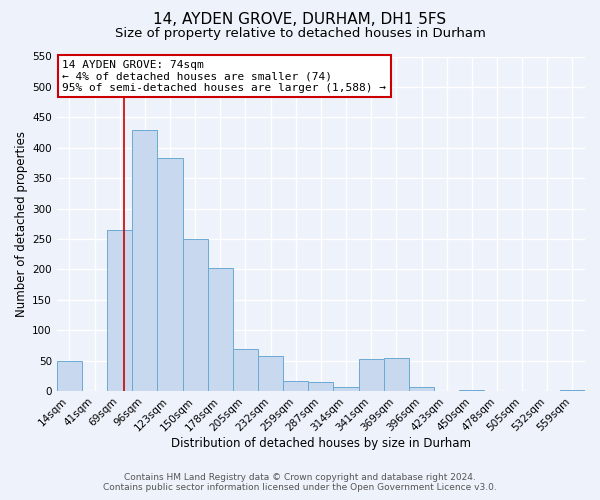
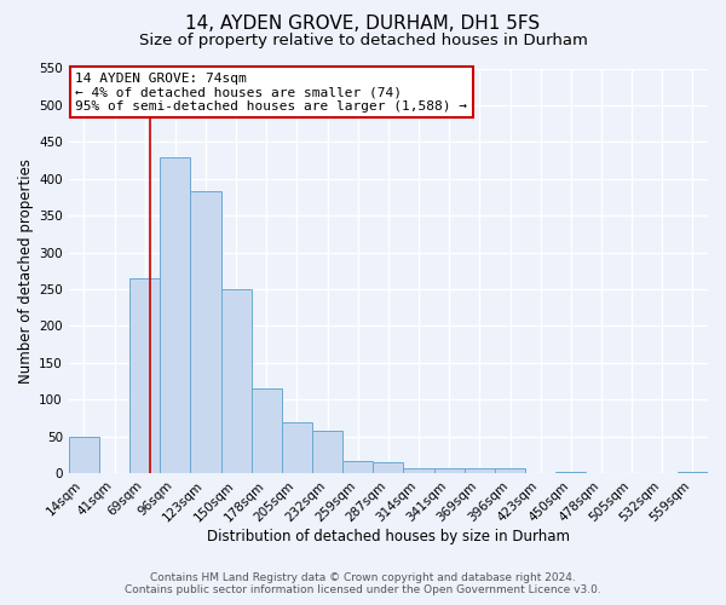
178sqm: 202 -> 115
341sqm: 52 -> 6
369sqm: 54 -> 6
